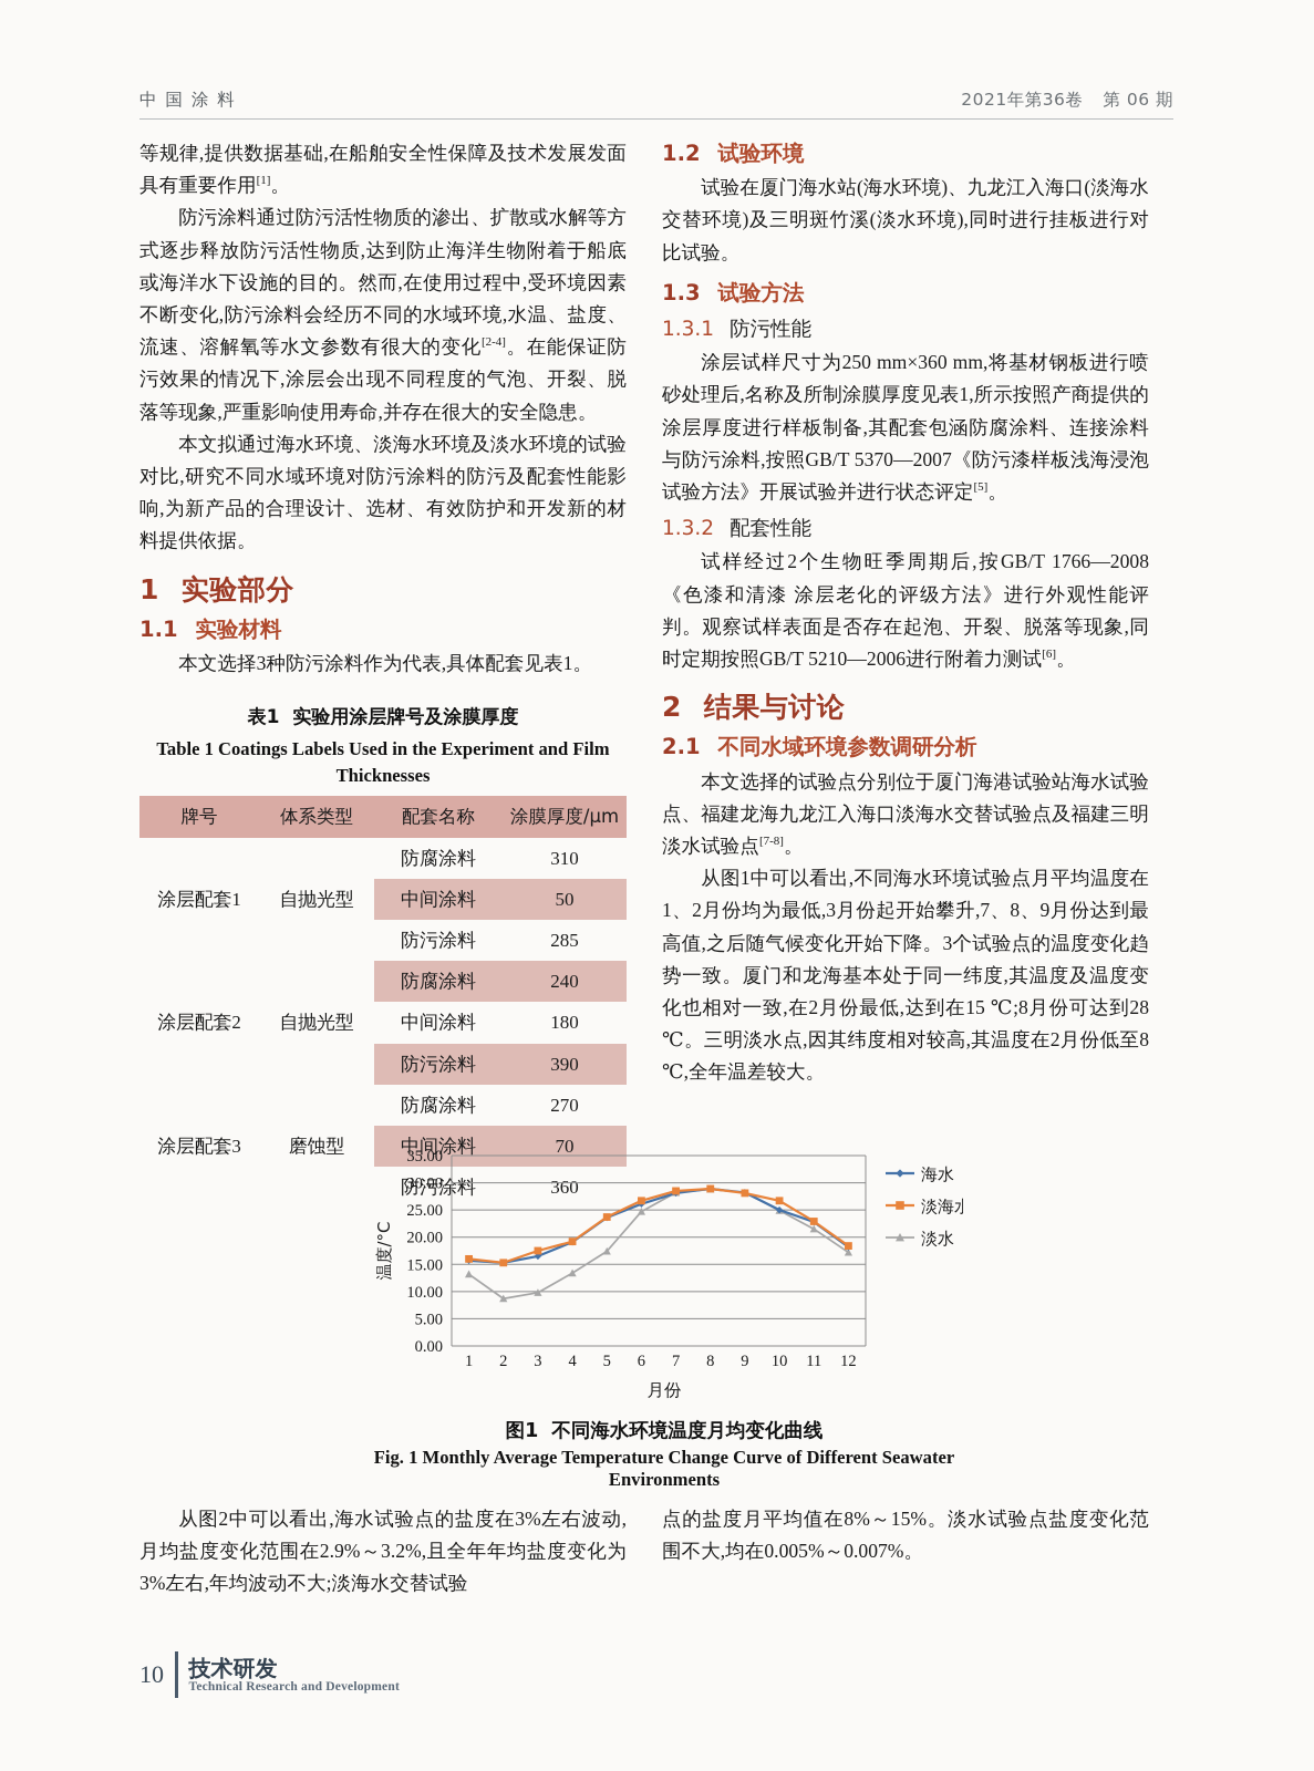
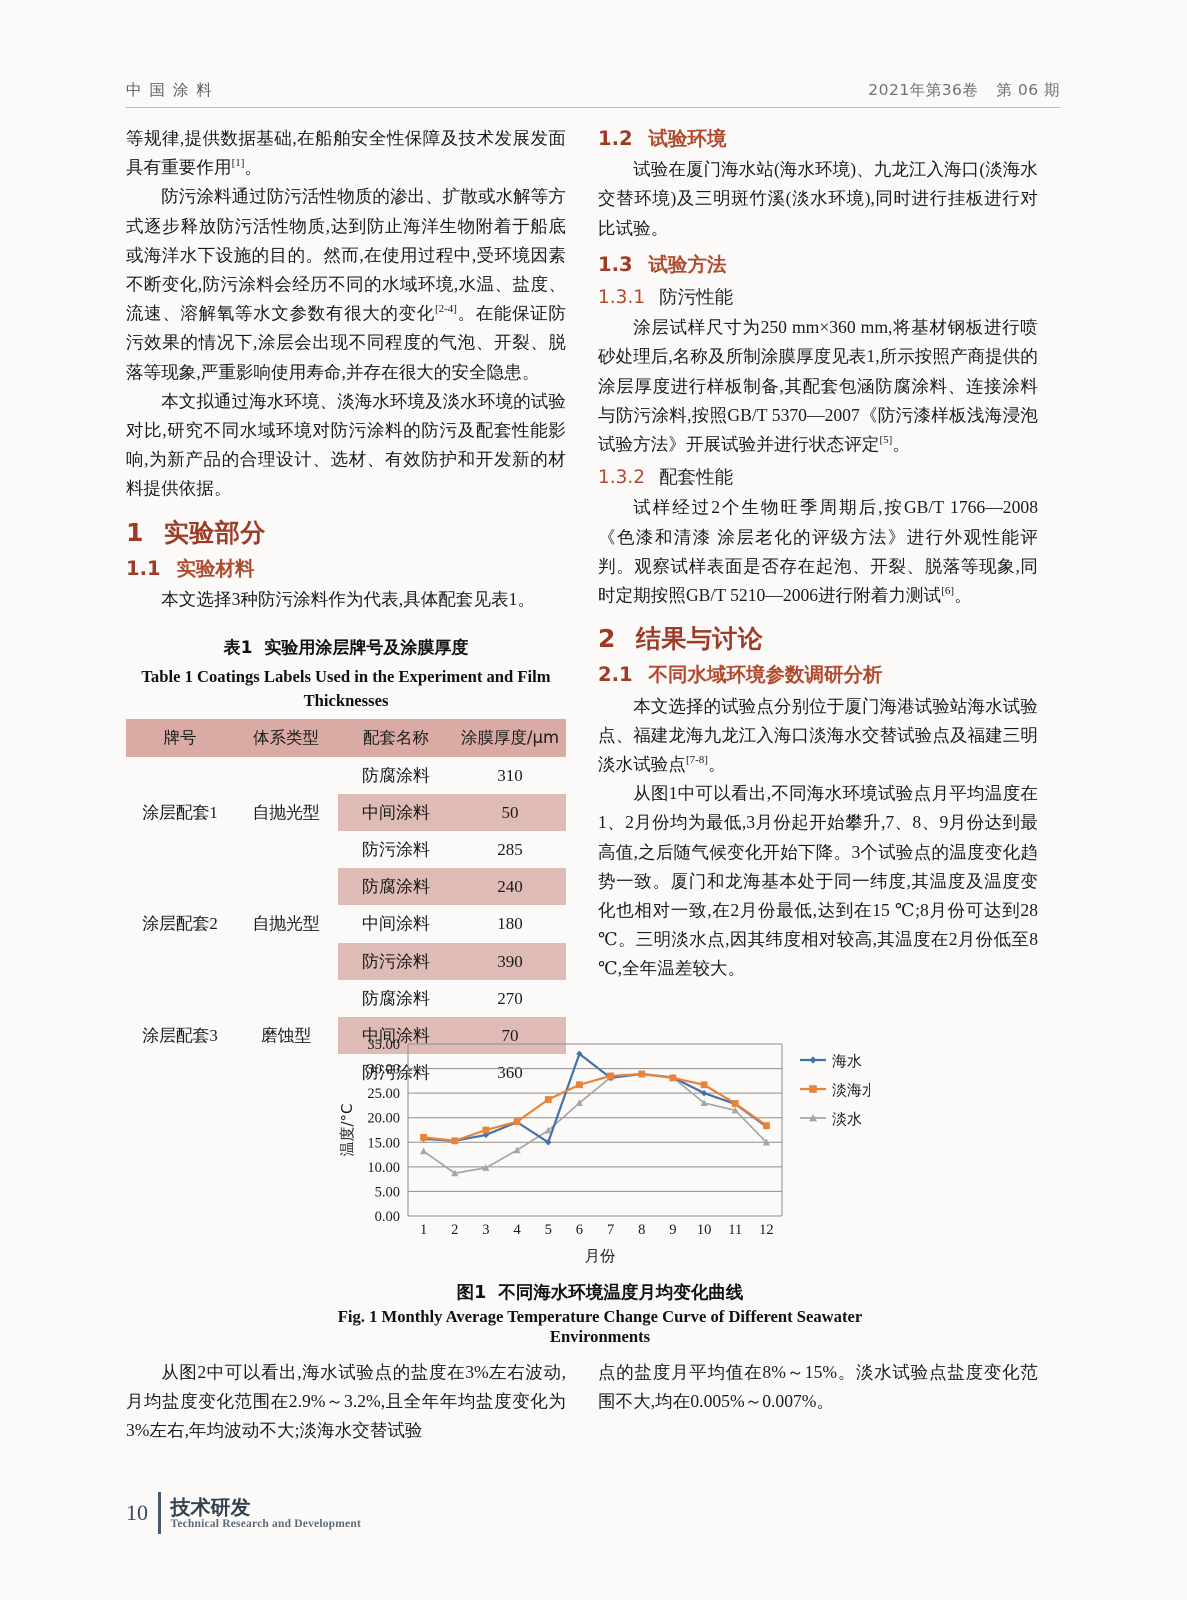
海水/5: 24 -> 15
海水/6: 26 -> 33
淡水/6: 25 -> 23
淡水/10: 25 -> 23
淡水/12: 17 -> 15
